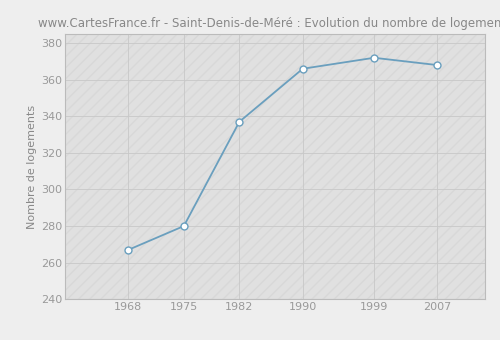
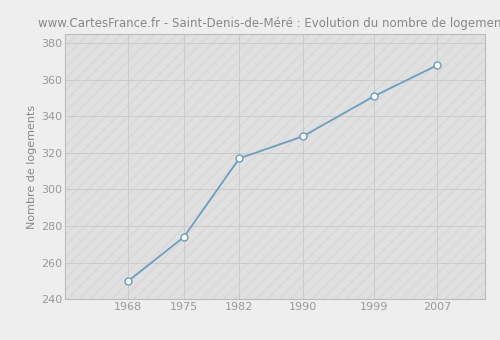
1968: 267 -> 250
1975: 280 -> 274
1982: 337 -> 317
1990: 366 -> 329
1999: 372 -> 351
